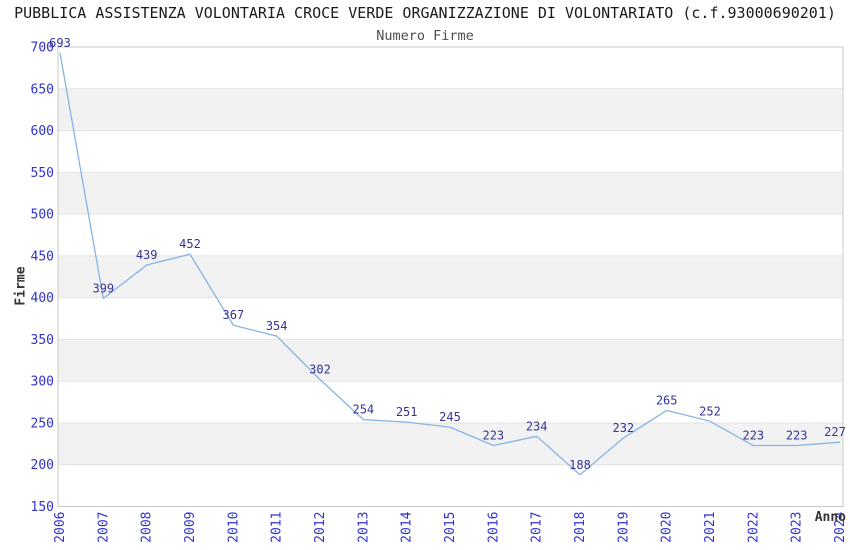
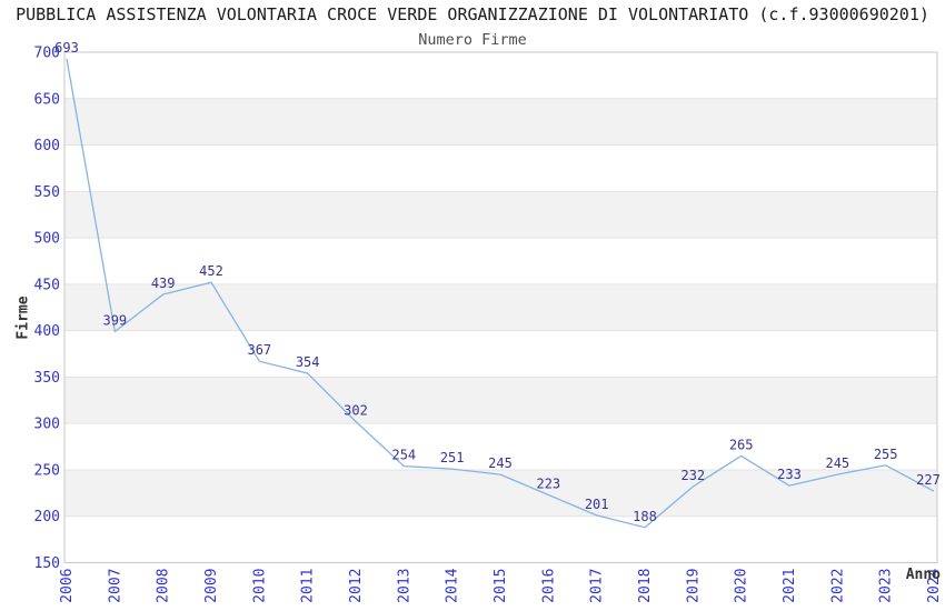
2017: 234 -> 201
2021: 252 -> 233
2022: 223 -> 245
2023: 223 -> 255
